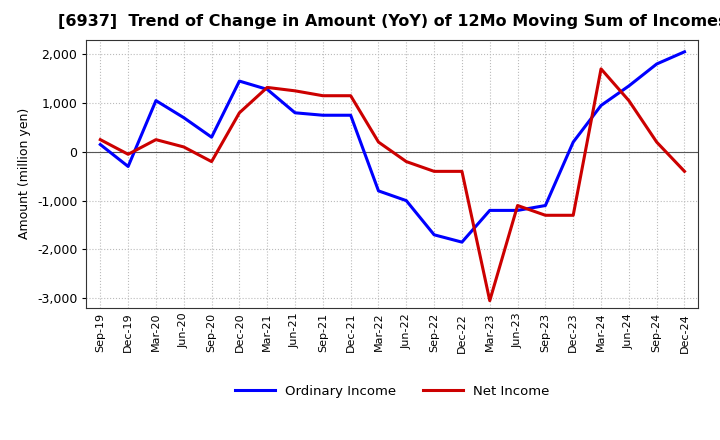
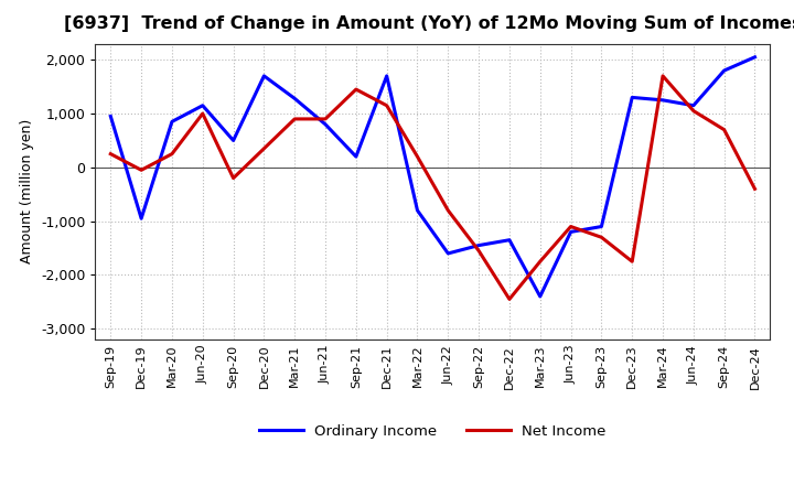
Ordinary Income/Sep-19: 150 -> 950
Ordinary Income/Dec-19: -300 -> -950
Ordinary Income/Mar-20: 1,050 -> 850
Ordinary Income/Jun-20: 700 -> 1,150
Net Income/Jun-20: 100 -> 1,000
Ordinary Income/Sep-20: 300 -> 500
Ordinary Income/Dec-20: 1,450 -> 1,700
Net Income/Dec-20: 800 -> 350
Net Income/Mar-21: 1,320 -> 900
Net Income/Jun-21: 1,250 -> 900
Ordinary Income/Sep-21: 750 -> 200
Net Income/Sep-21: 1,150 -> 1,450
Ordinary Income/Dec-21: 750 -> 1,700
Ordinary Income/Jun-22: -1,000 -> -1,600
Net Income/Jun-22: -200 -> -800
Ordinary Income/Sep-22: -1,700 -> -1,450
Net Income/Sep-22: -400 -> -1,550
Ordinary Income/Dec-22: -1,850 -> -1,350
Net Income/Dec-22: -400 -> -2,450
Ordinary Income/Mar-23: -1,200 -> -2,400
Net Income/Mar-23: -3,050 -> -1,750
Ordinary Income/Dec-23: 200 -> 1,300
Net Income/Dec-23: -1,300 -> -1,750
Ordinary Income/Mar-24: 950 -> 1,250
Ordinary Income/Jun-24: 1,350 -> 1,150
Net Income/Sep-24: 200 -> 700
